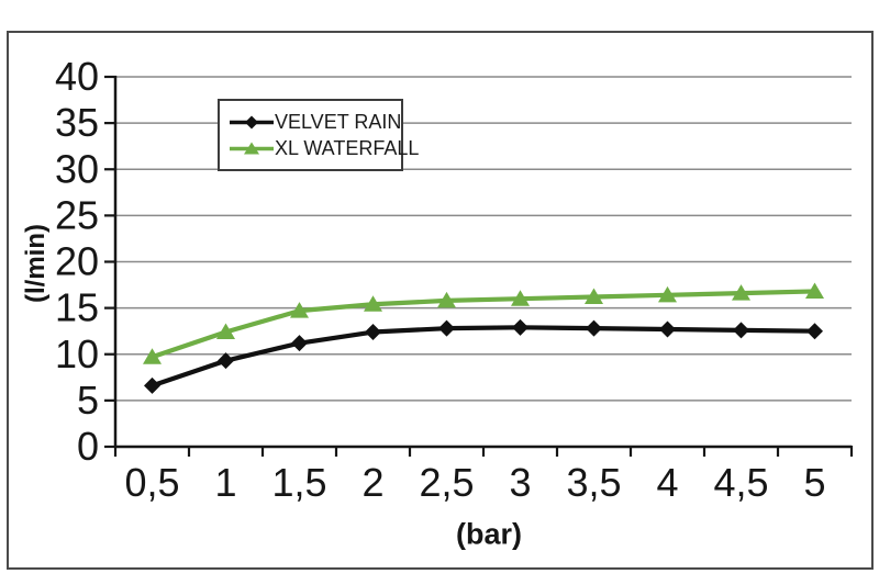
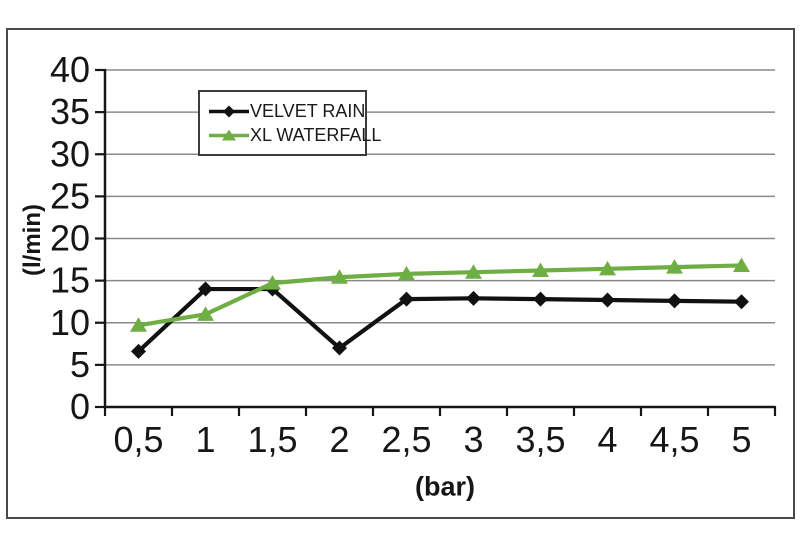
VELVET RAIN/1: 9 -> 14
XL WATERFALL/1: 12 -> 11
VELVET RAIN/1,5: 11 -> 14
VELVET RAIN/2: 12 -> 7
